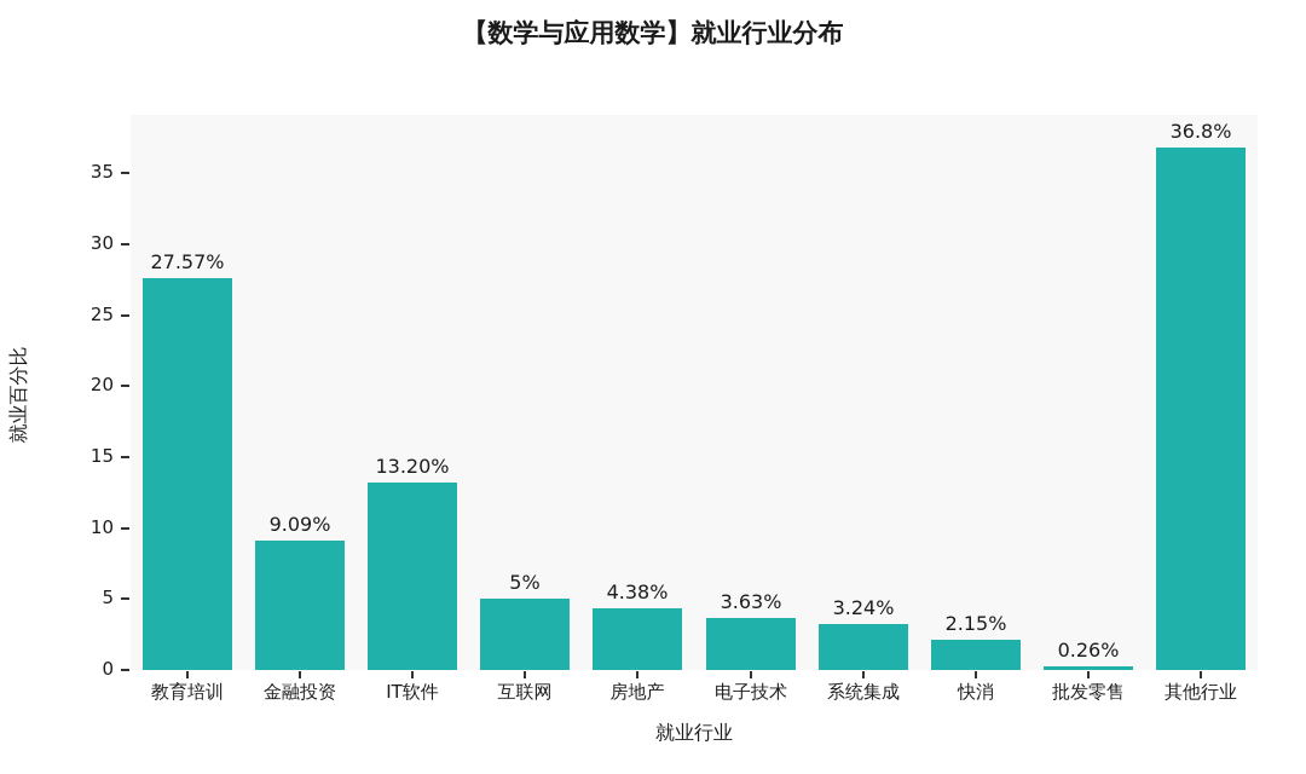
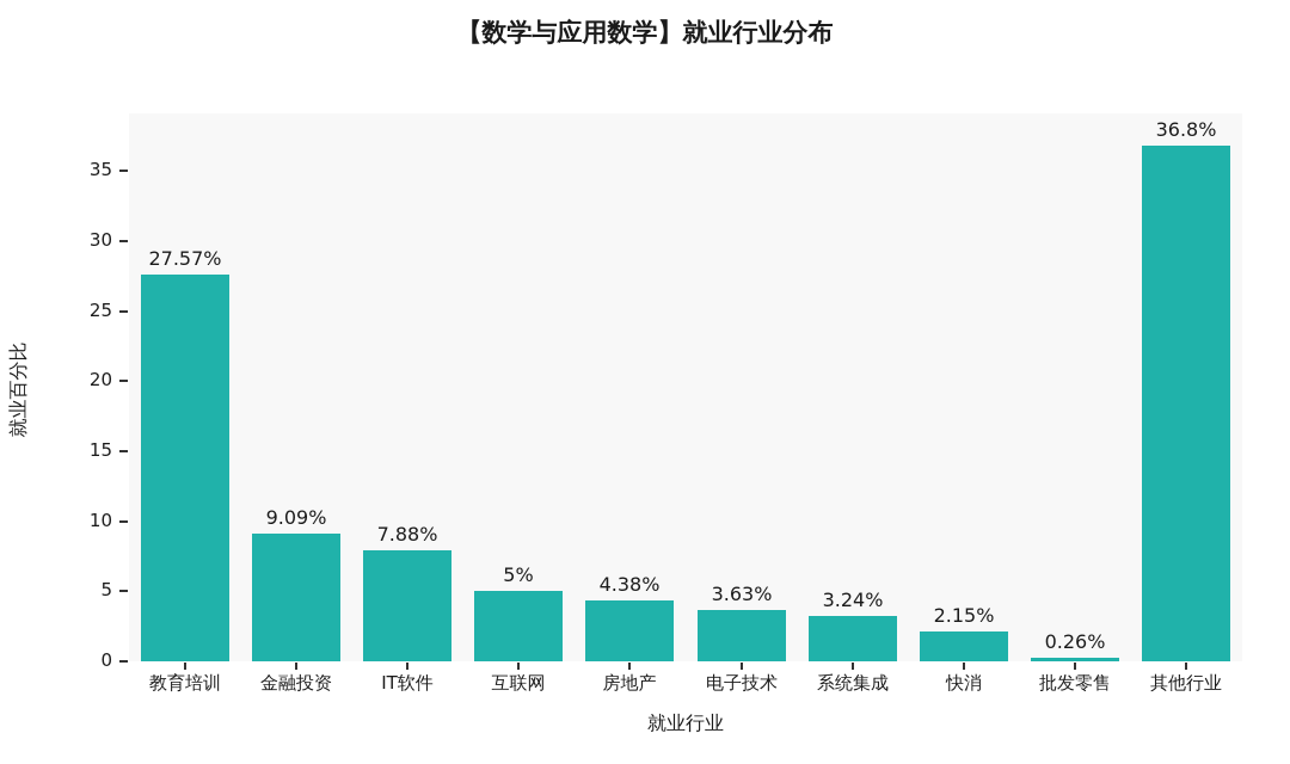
IT软件: 13.20% -> 7.88%
